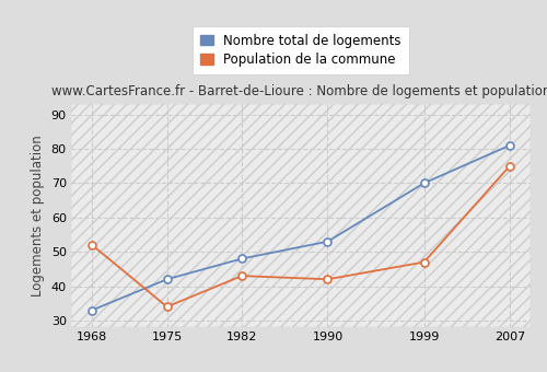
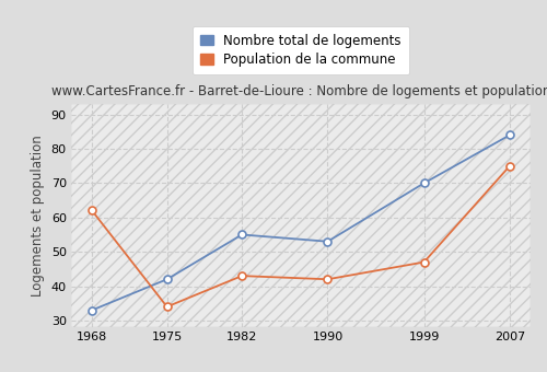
Population de la commune/1968: 52 -> 62
Nombre total de logements/1982: 48 -> 55
Nombre total de logements/2007: 81 -> 84
